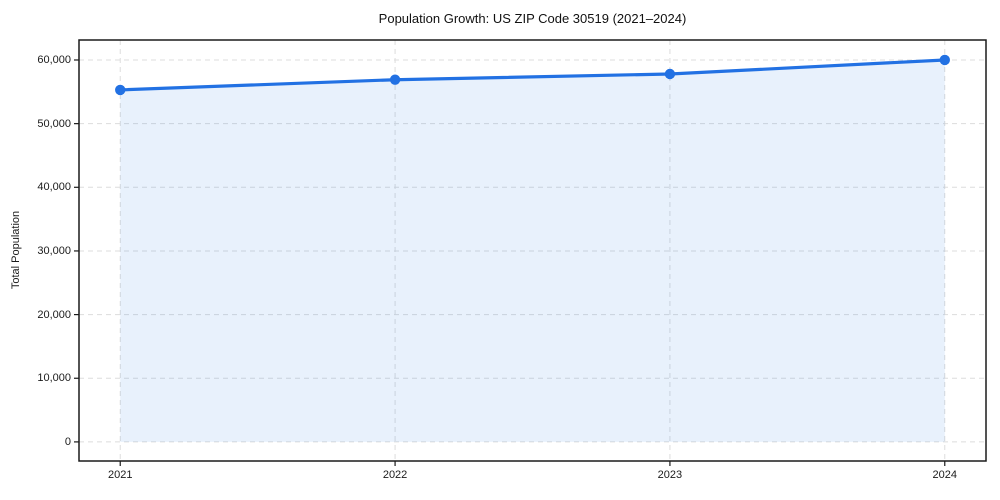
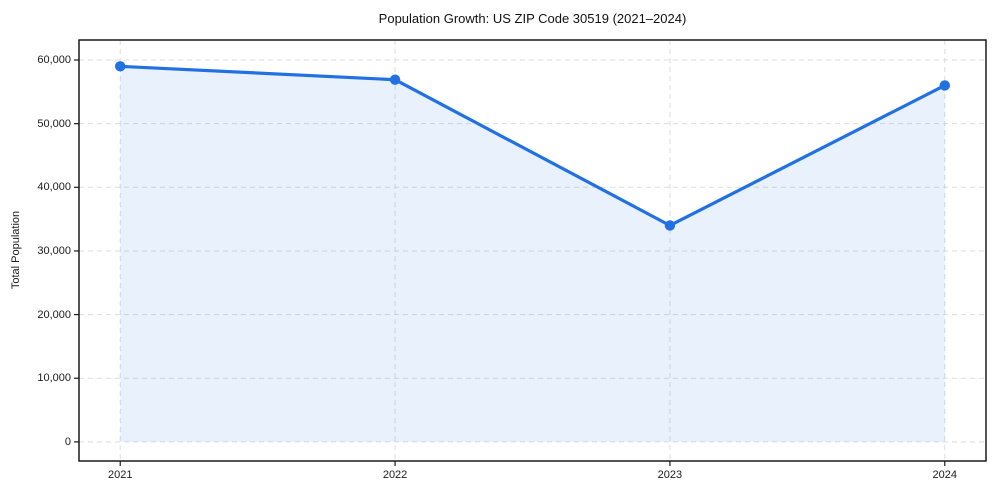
2021: 55000 -> 59000
2023: 58000 -> 34000
2024: 60000 -> 56000
